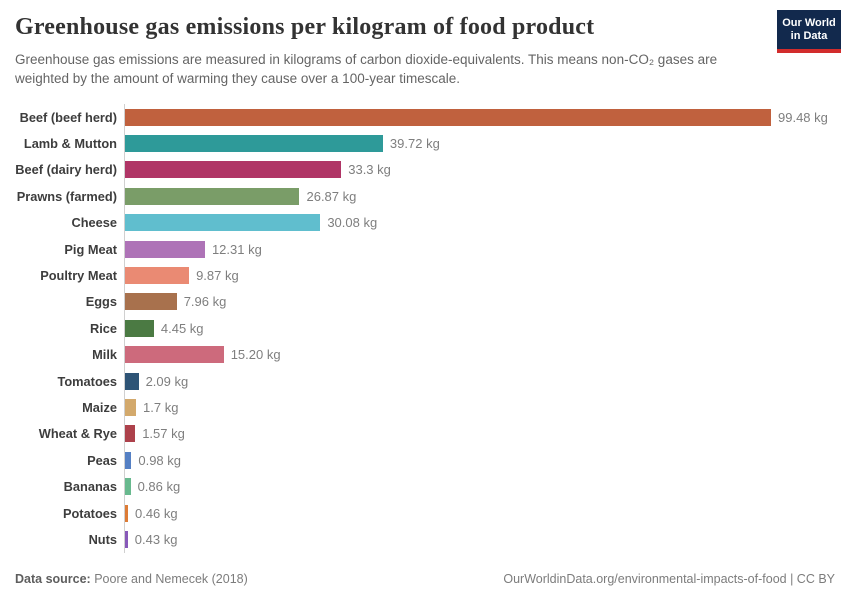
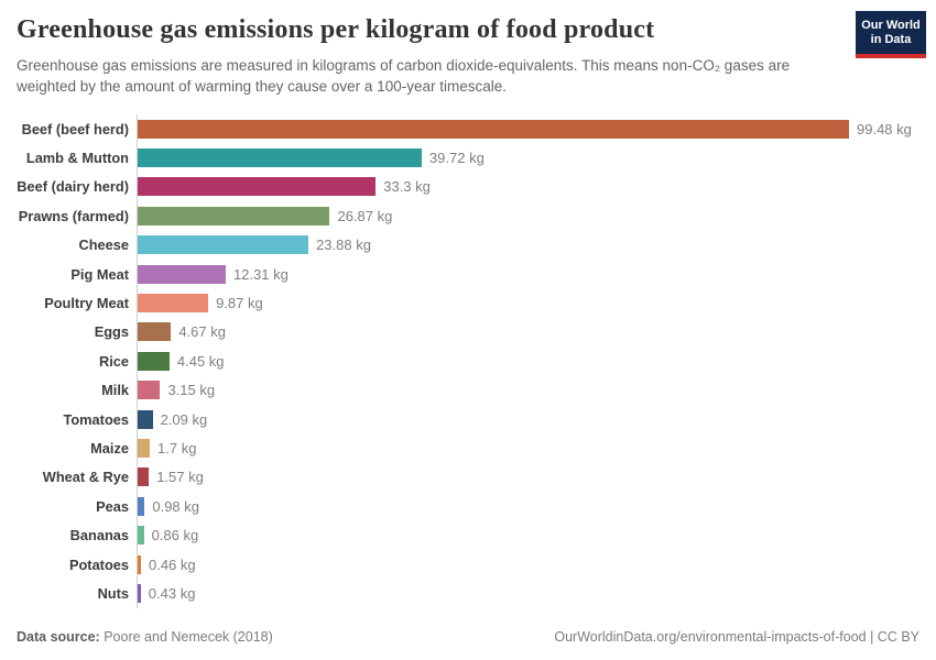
Cheese: 30.08 -> 23.88
Eggs: 7.96 -> 4.67
Milk: 15.20 -> 3.15
